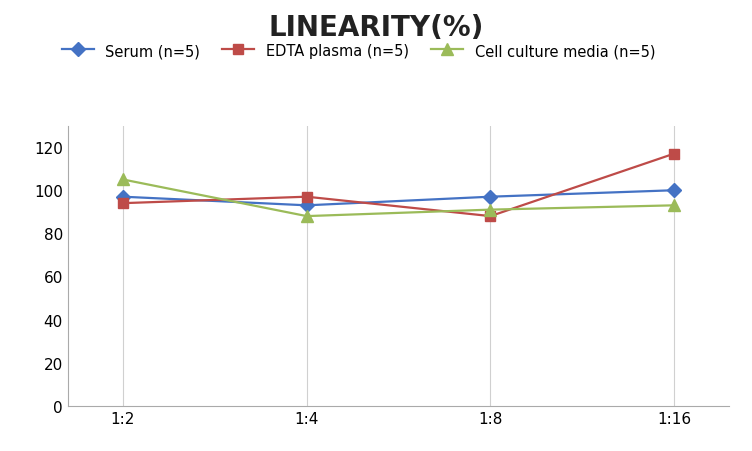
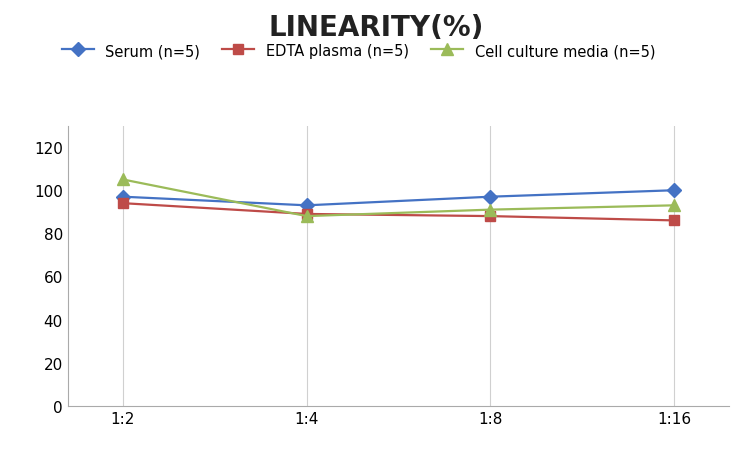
EDTA plasma (n=5)/1:4: 97 -> 89
EDTA plasma (n=5)/1:16: 117 -> 86
